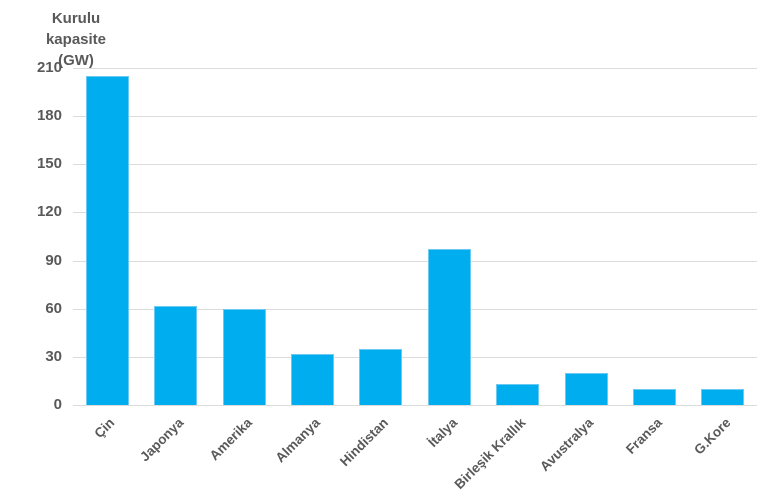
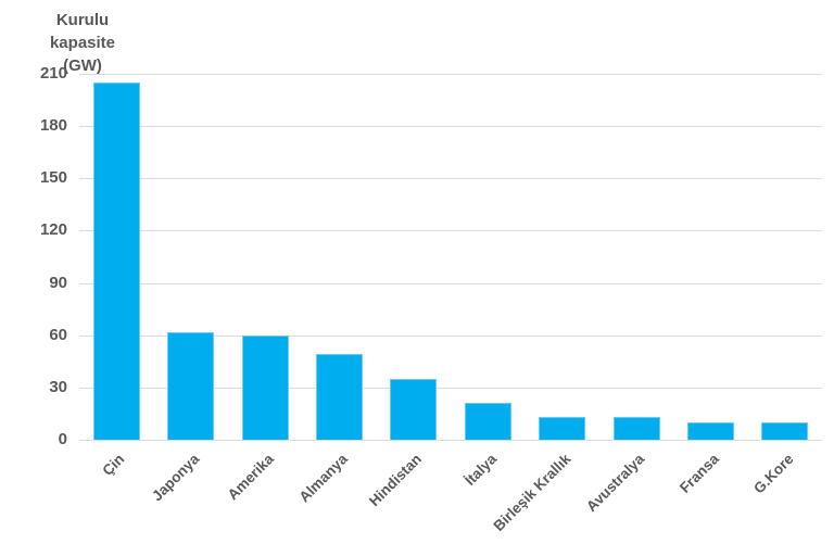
Almanya: 32 -> 49
İtalya: 97 -> 21
Avustralya: 20 -> 13
